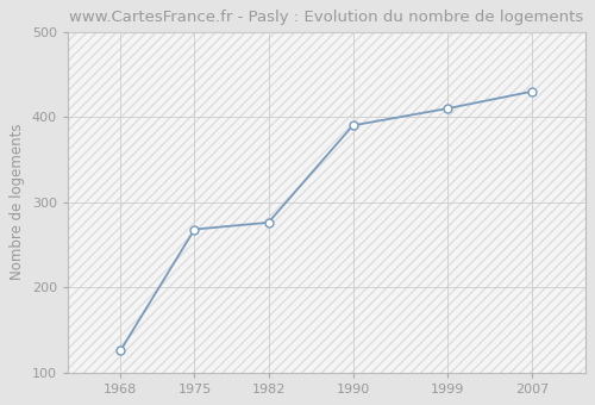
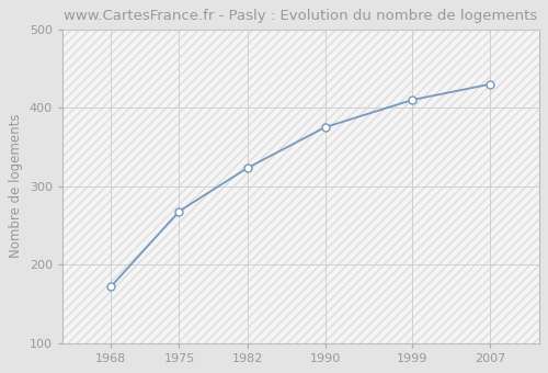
1968: 126 -> 172
1982: 276 -> 323
1990: 390 -> 375
